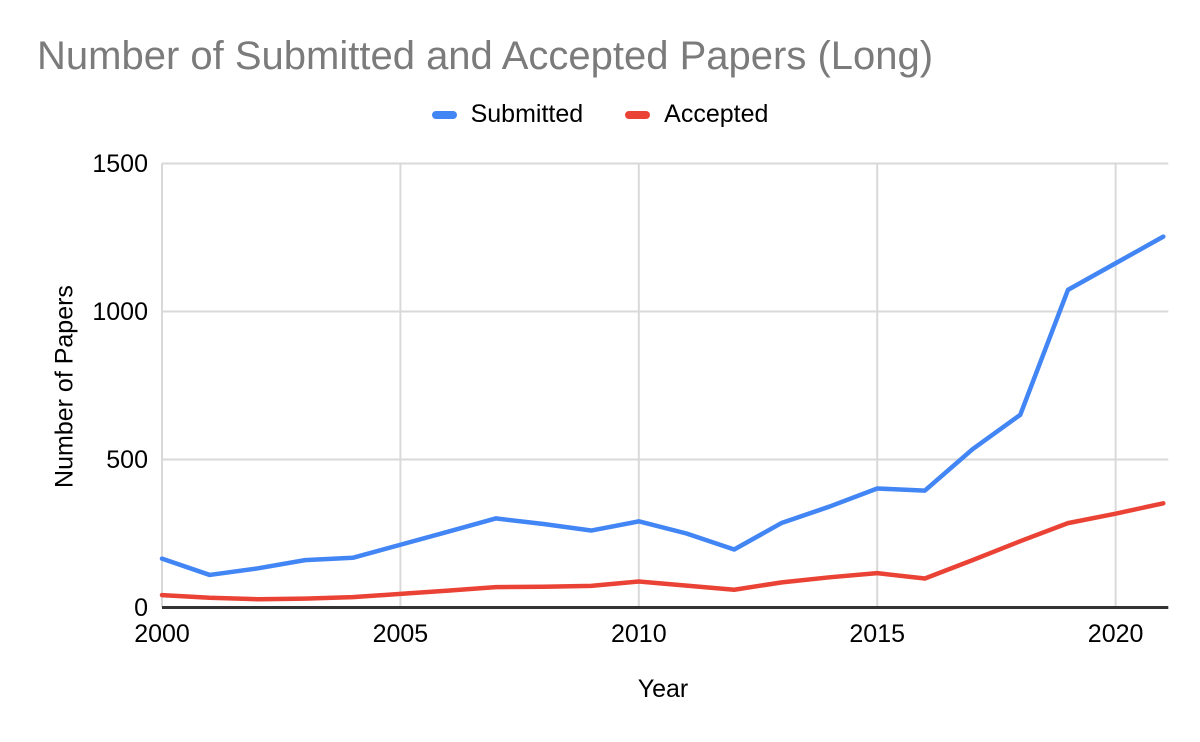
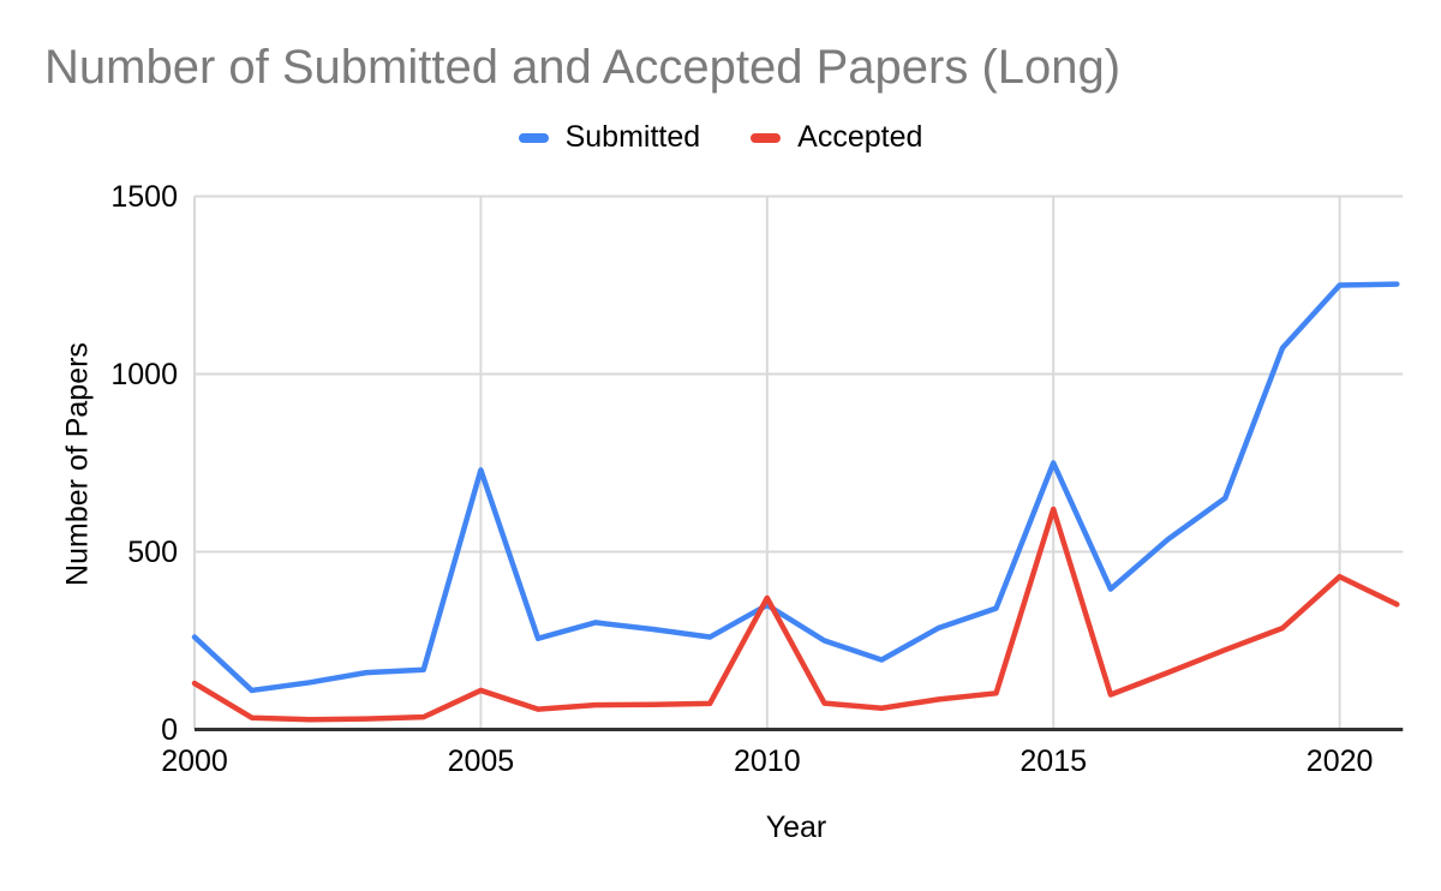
Submitted/2000: 160 -> 260
Accepted/2000: 40 -> 130
Submitted/2005: 210 -> 730
Accepted/2005: 50 -> 110
Submitted/2010: 290 -> 350
Accepted/2010: 90 -> 370
Submitted/2015: 400 -> 750
Accepted/2015: 120 -> 620
Submitted/2020: 1160 -> 1250
Accepted/2020: 320 -> 430
